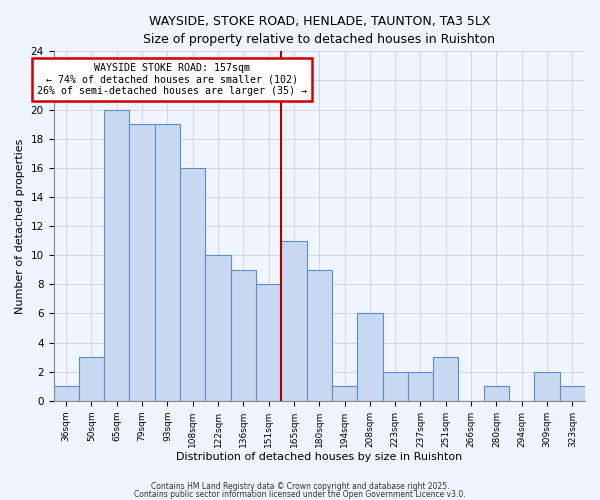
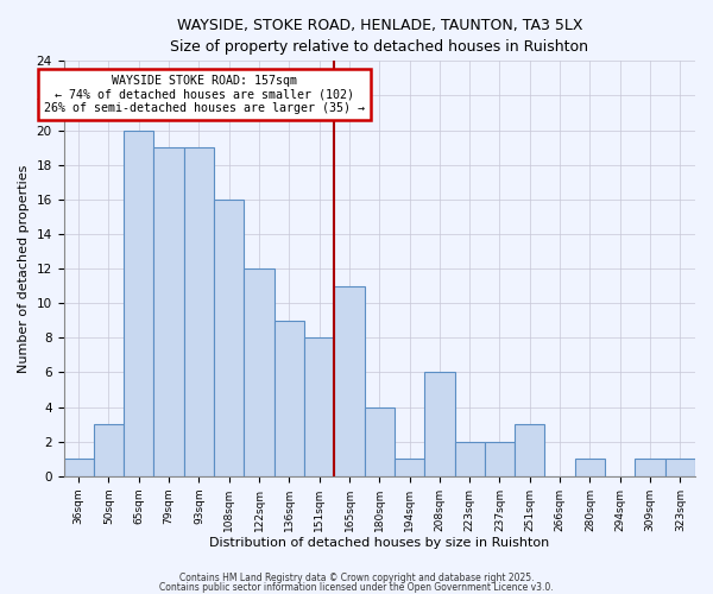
122sqm: 10 -> 12
180sqm: 9 -> 4
309sqm: 2 -> 1
